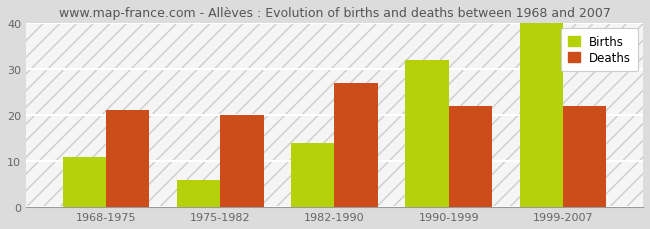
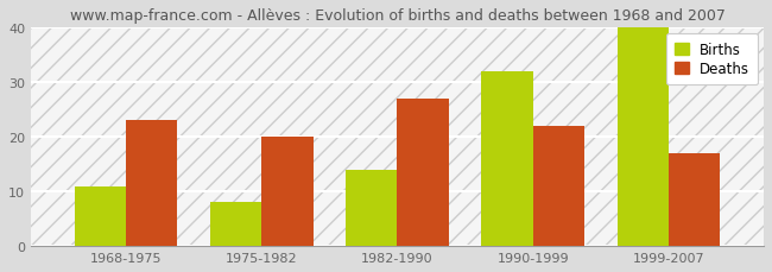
Deaths/1968-1975: 21 -> 23
Births/1975-1982: 6 -> 8
Deaths/1999-2007: 22 -> 17
